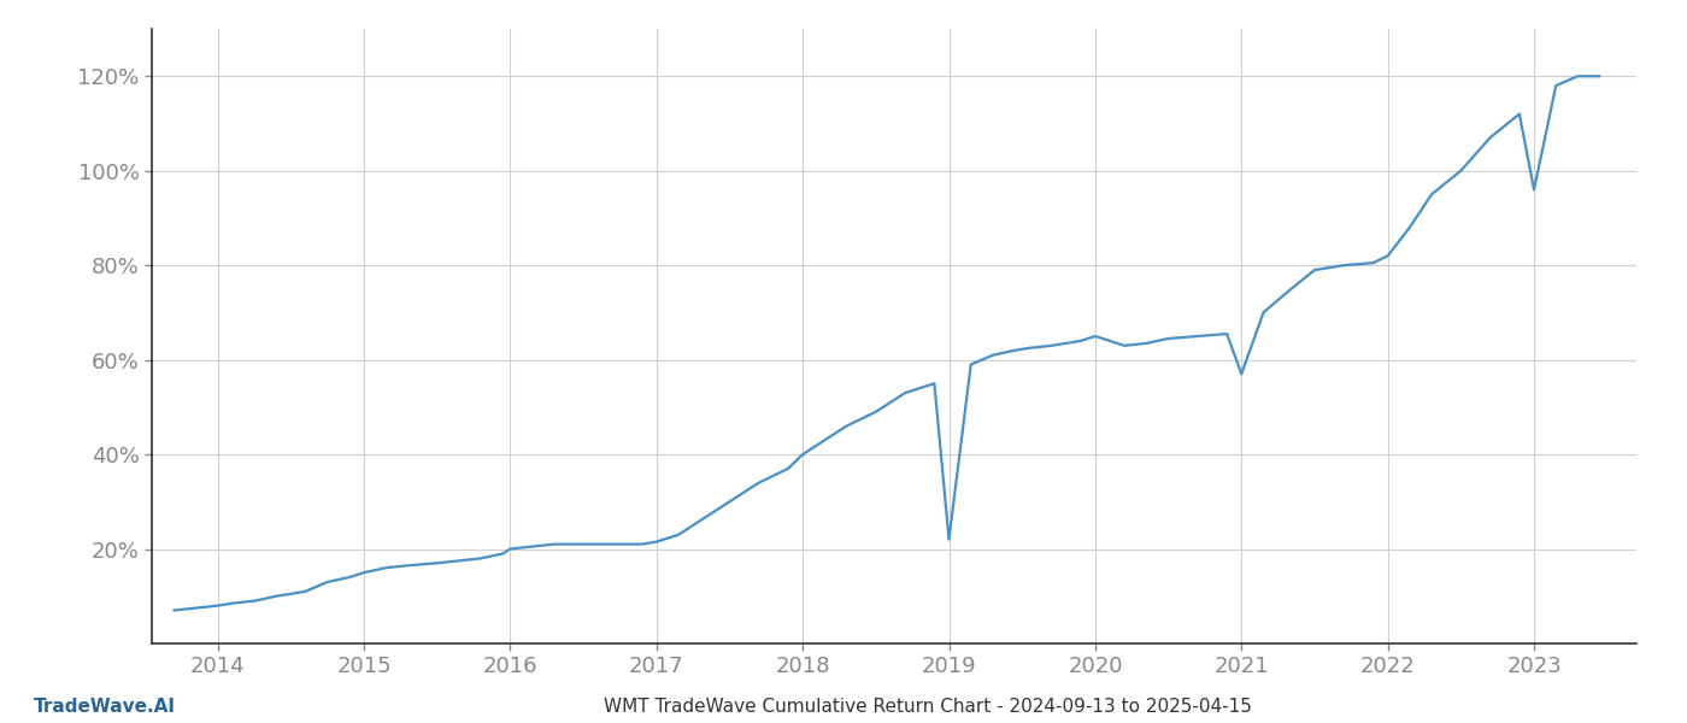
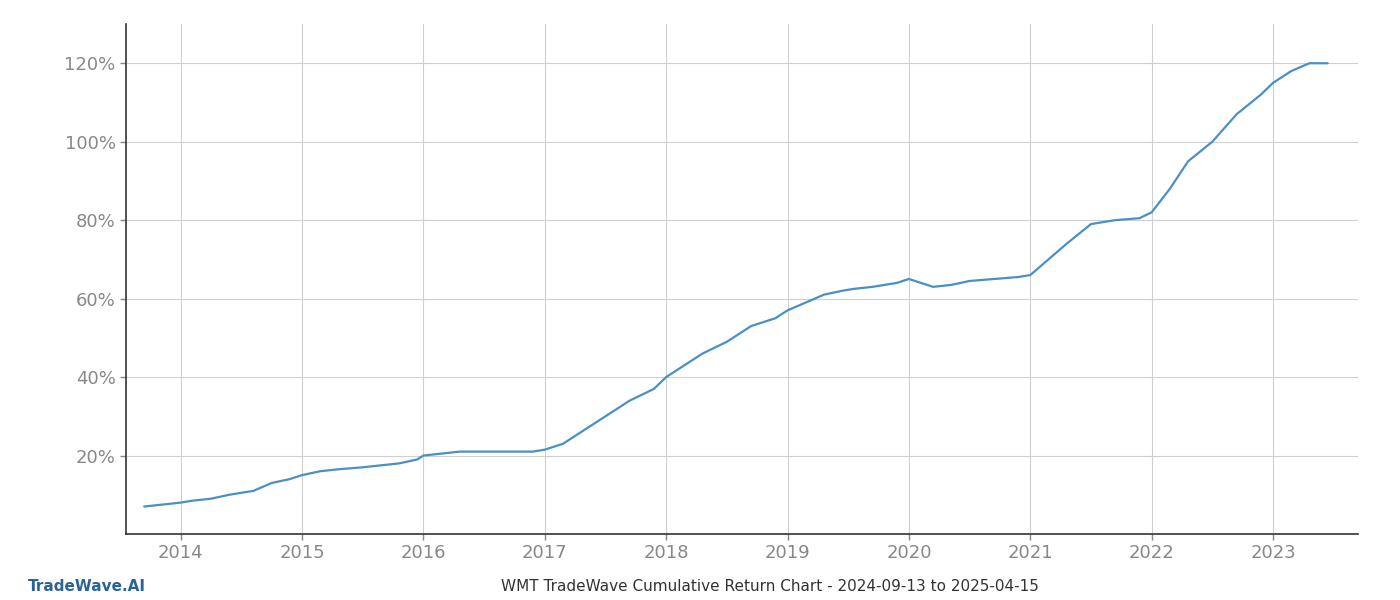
2019: 22.0% -> 57.0%
2021: 57.0% -> 66.0%
2023: 96.0% -> 115.0%
